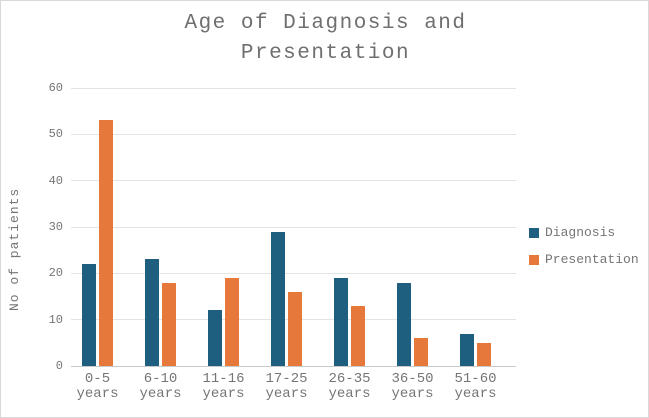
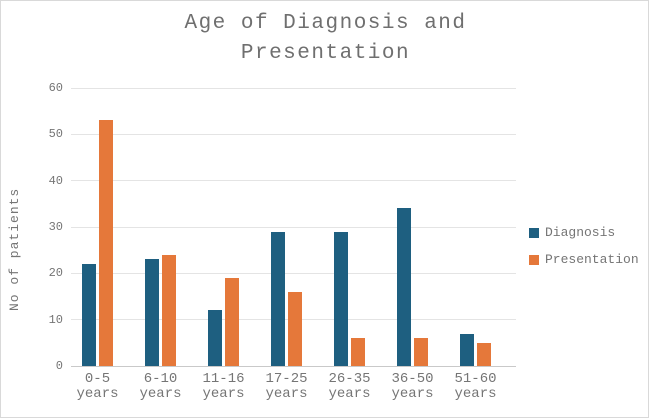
Presentation/6-10 years: 18 -> 24
Diagnosis/26-35 years: 19 -> 29
Presentation/26-35 years: 13 -> 6
Diagnosis/36-50 years: 18 -> 34
